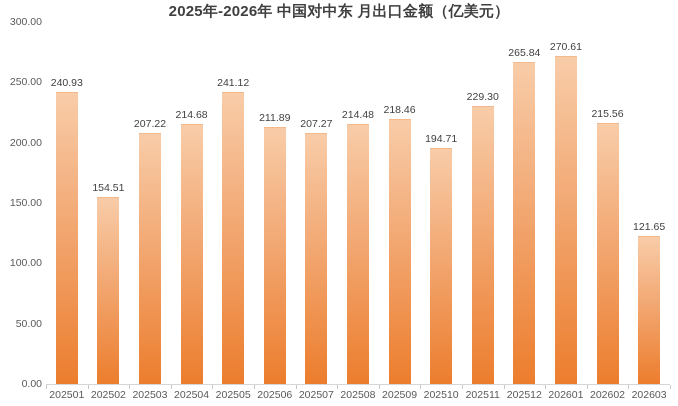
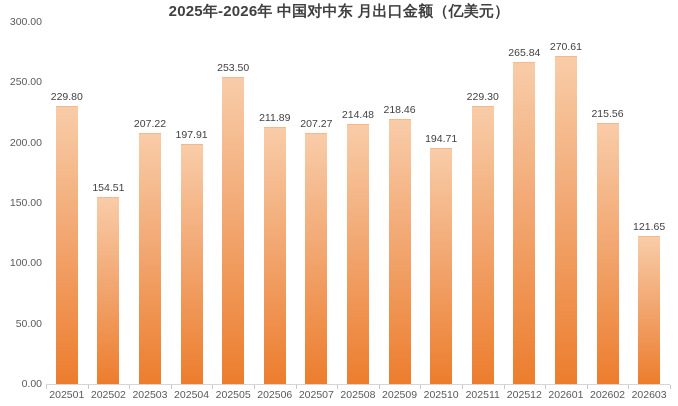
202501: 240.93 -> 229.80
202504: 214.68 -> 197.91
202505: 241.12 -> 253.50
